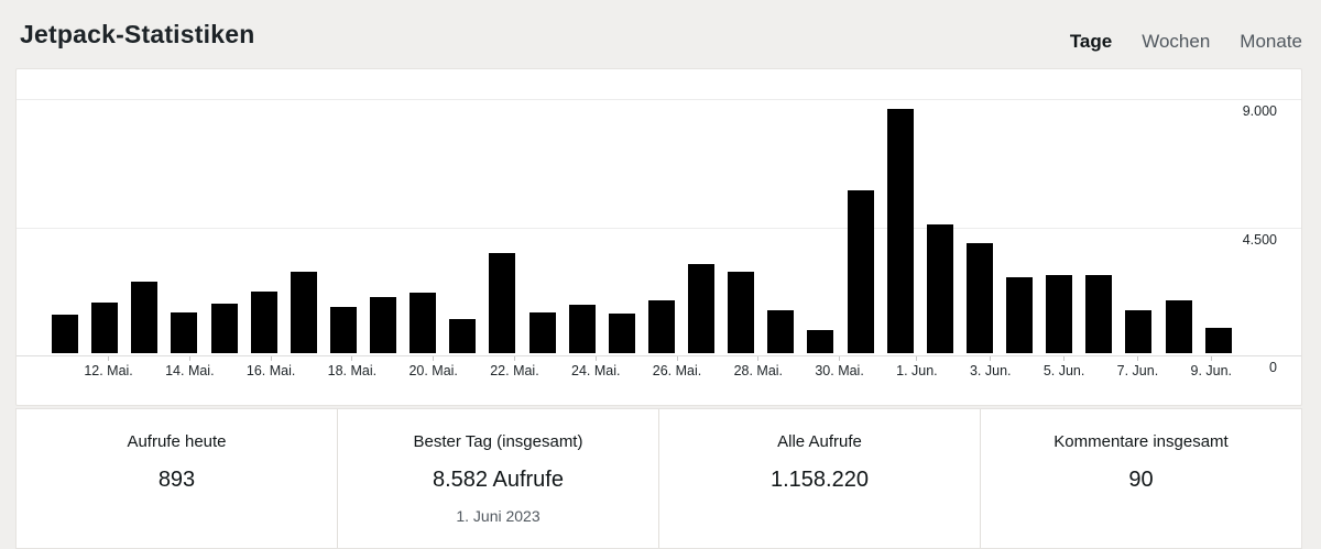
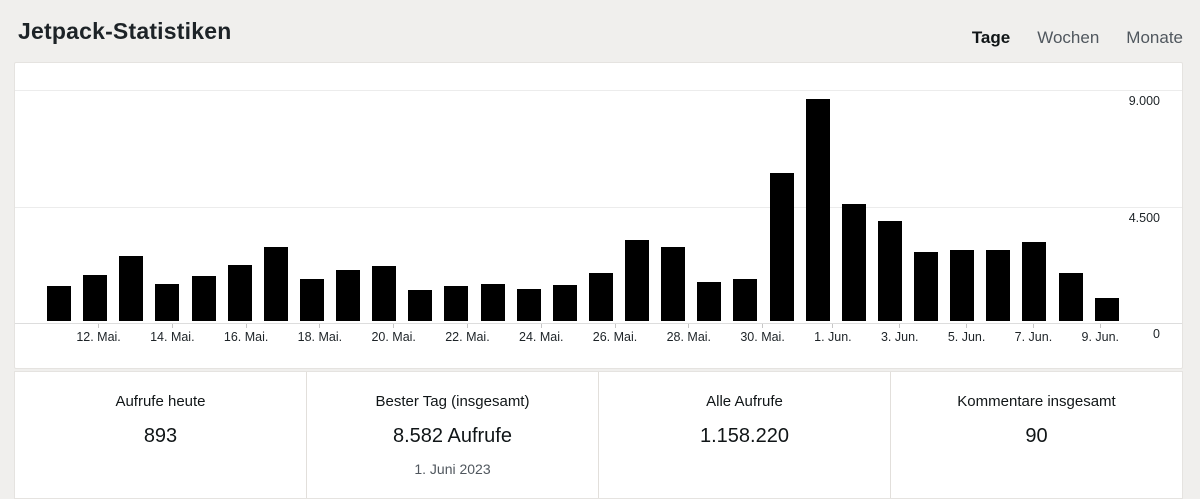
22. Mai.: 3500 -> 1400
24. Mai.: 1700 -> 1200
30. Mai.: 800 -> 1600
7. Jun.: 1500 -> 3000
